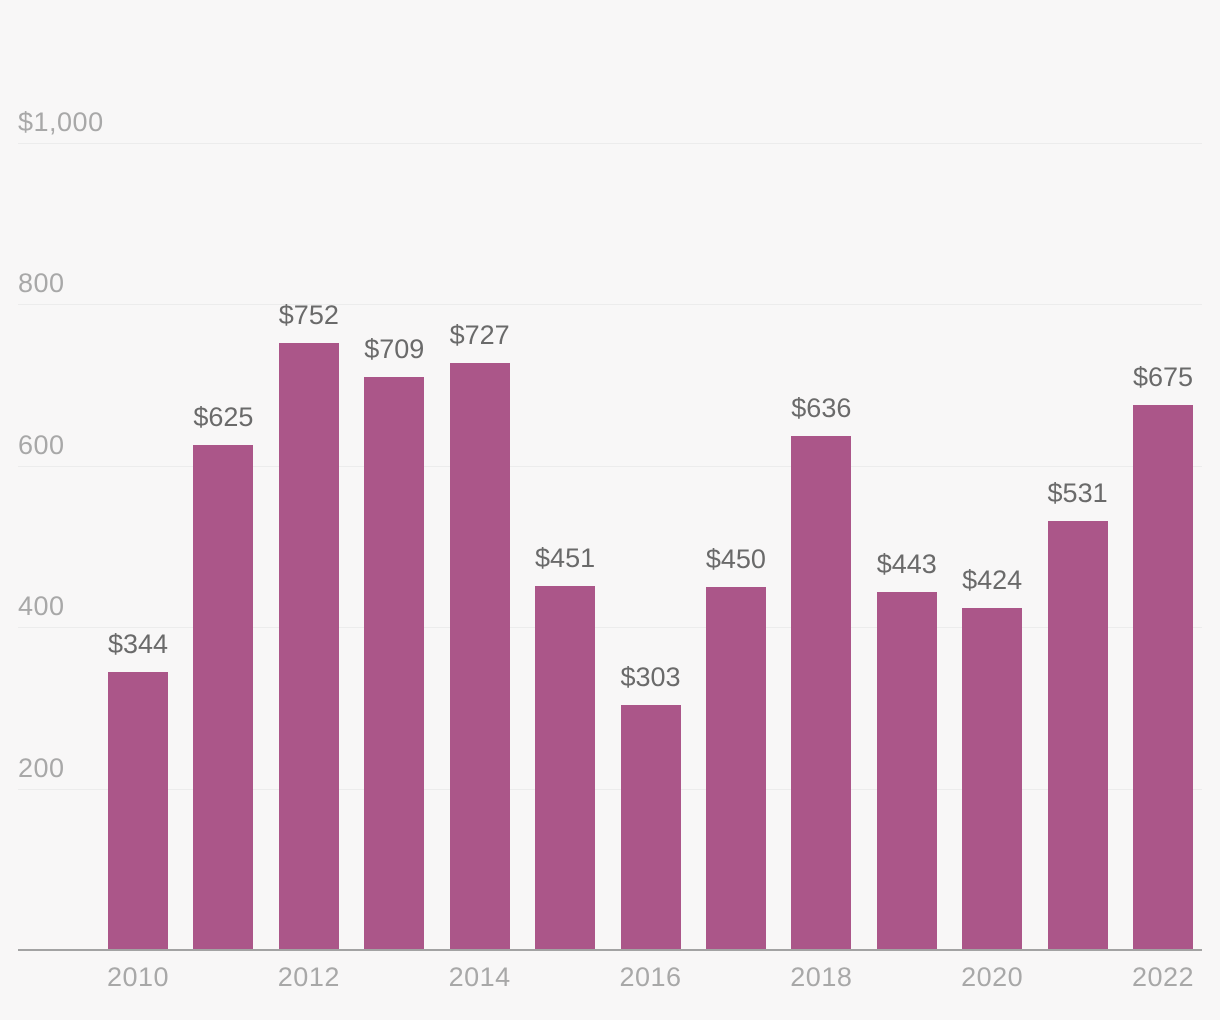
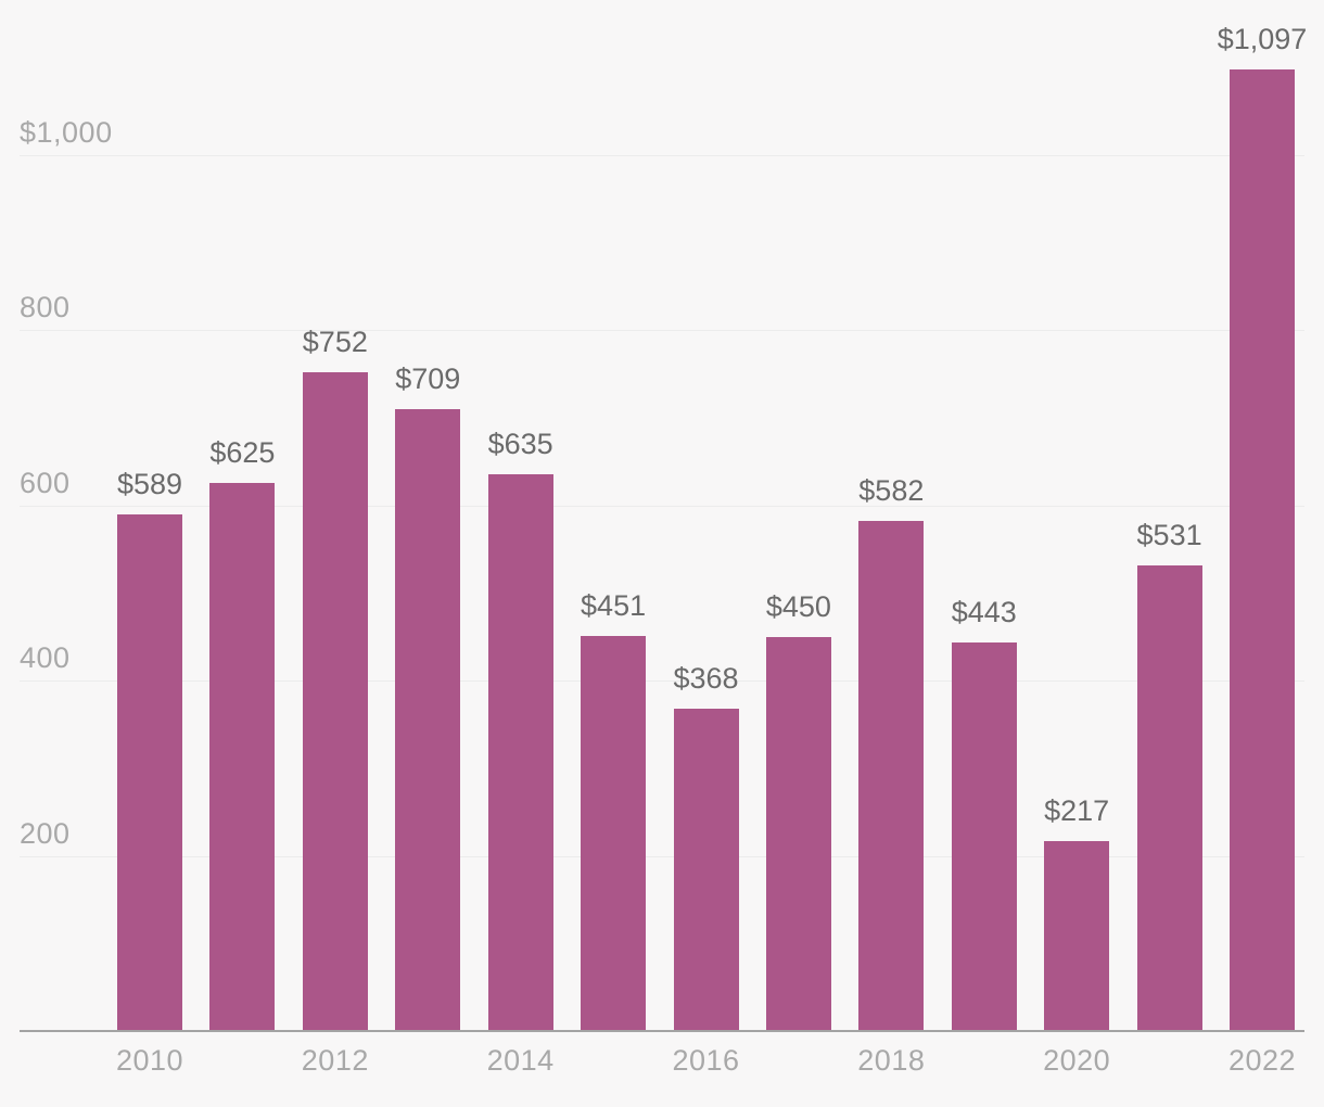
2010: $344 -> $589
2014: $727 -> $635
2016: $303 -> $368
2018: $636 -> $582
2020: $424 -> $217
2022: $675 -> $1,097
